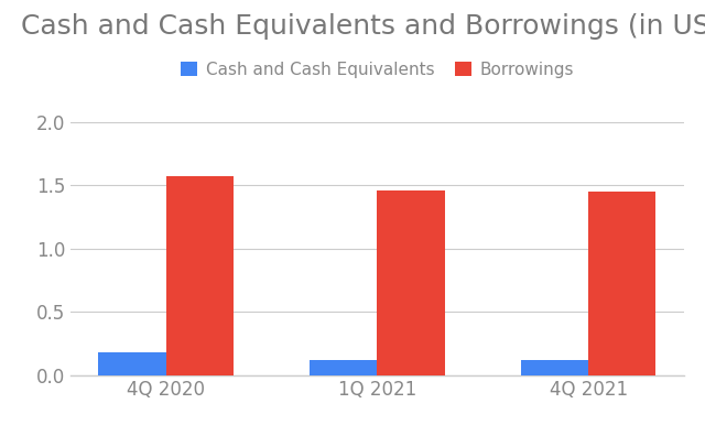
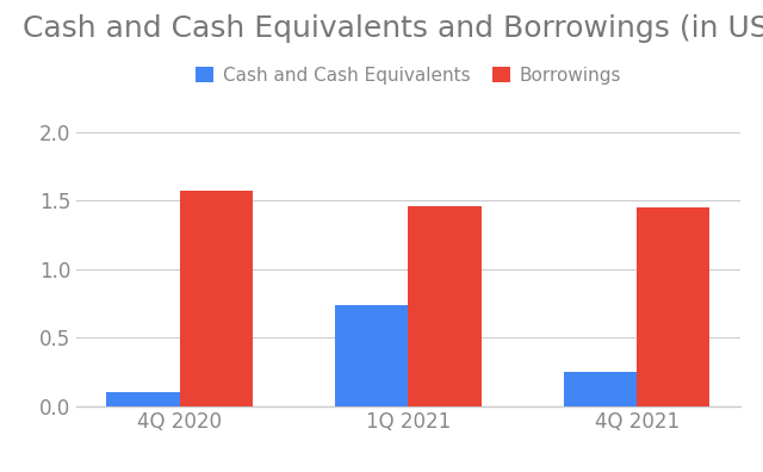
Cash and Cash Equivalents/4Q 2020: 0.18 -> 0.10
Cash and Cash Equivalents/1Q 2021: 0.12 -> 0.74
Cash and Cash Equivalents/4Q 2021: 0.12 -> 0.25
